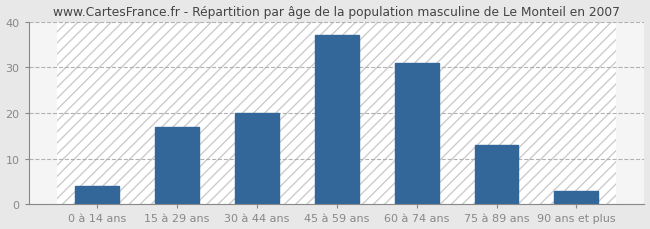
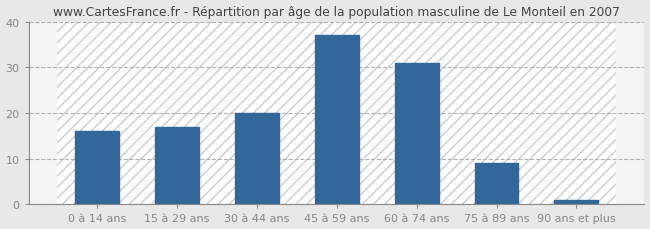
0 à 14 ans: 4 -> 16
75 à 89 ans: 13 -> 9
90 ans et plus: 3 -> 1
